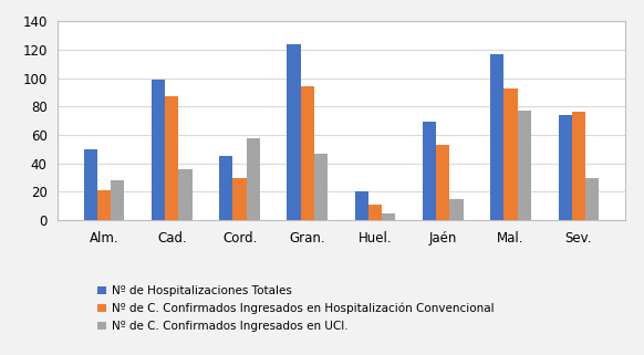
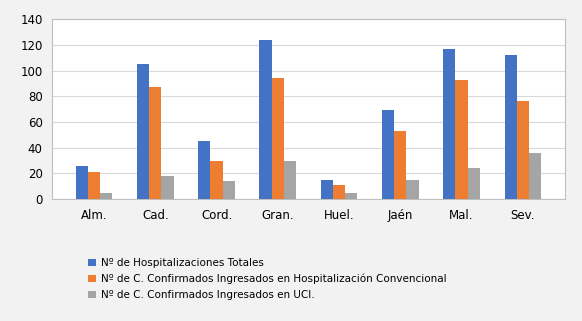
Nº de Hospitalizaciones Totales/Alm.: 50 -> 26
Nº de C. Confirmados Ingresados en UCI./Alm.: 28 -> 5
Nº de Hospitalizaciones Totales/Cad.: 99 -> 105
Nº de C. Confirmados Ingresados en UCI./Cad.: 36 -> 18
Nº de C. Confirmados Ingresados en UCI./Cord.: 58 -> 14
Nº de C. Confirmados Ingresados en UCI./Gran.: 47 -> 30
Nº de Hospitalizaciones Totales/Huel.: 20 -> 15
Nº de C. Confirmados Ingresados en UCI./Mal.: 77 -> 24
Nº de Hospitalizaciones Totales/Sev.: 74 -> 112
Nº de C. Confirmados Ingresados en UCI./Sev.: 30 -> 36
